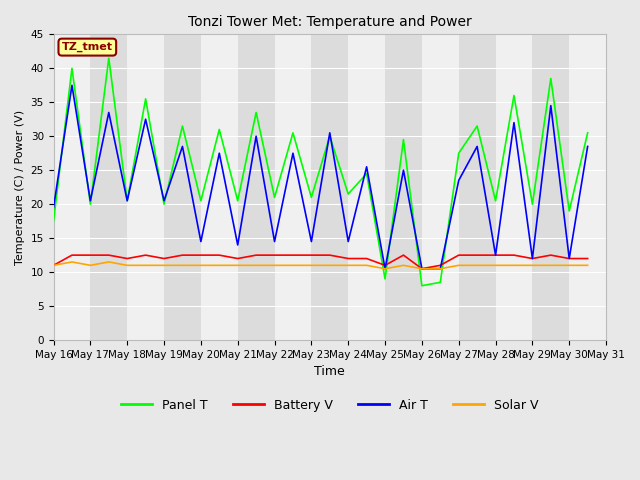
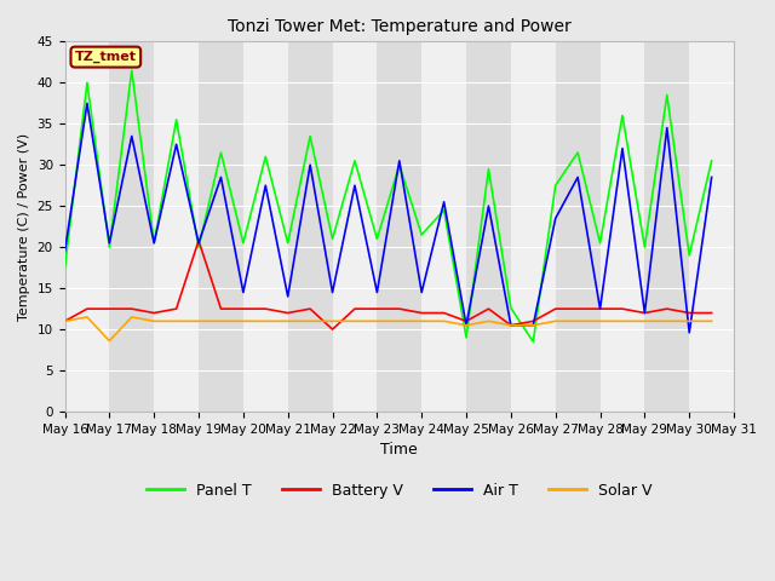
Solar V/May 17: 11.0 -> 8.6
Battery V/May 19: 12.0 -> 20.8
Battery V/May 22: 12.5 -> 10.0
Panel T/May 26: 8.0 -> 12.6
Air T/May 30: 12.0 -> 9.6
